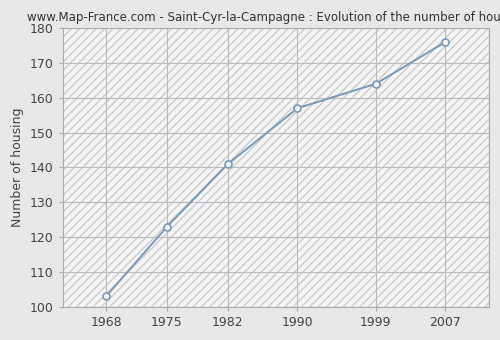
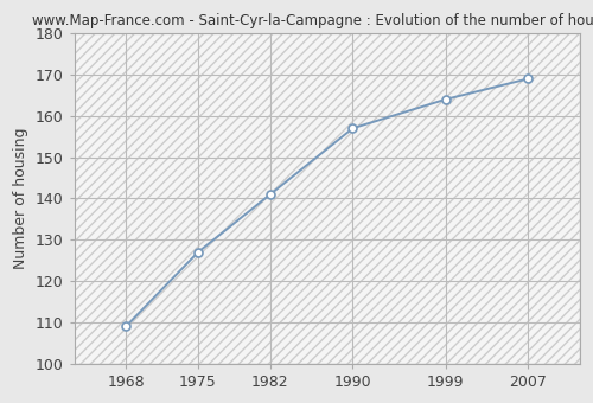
1968: 103 -> 109
1975: 123 -> 127
2007: 176 -> 169
